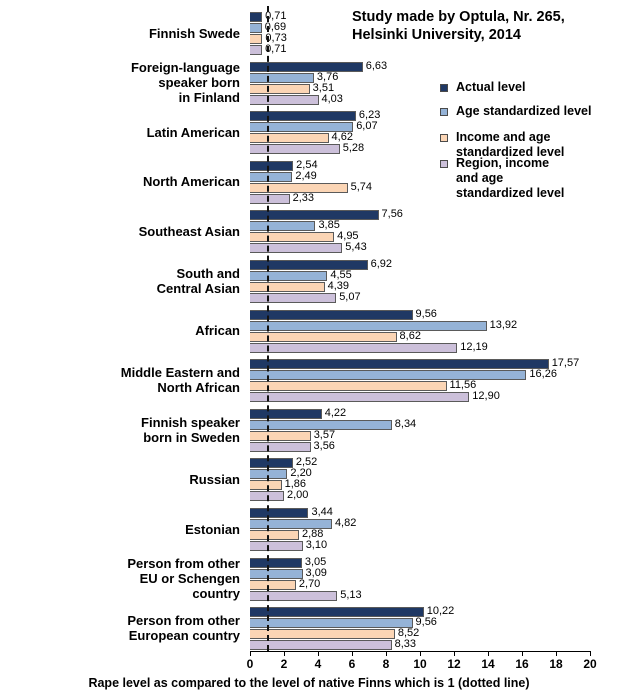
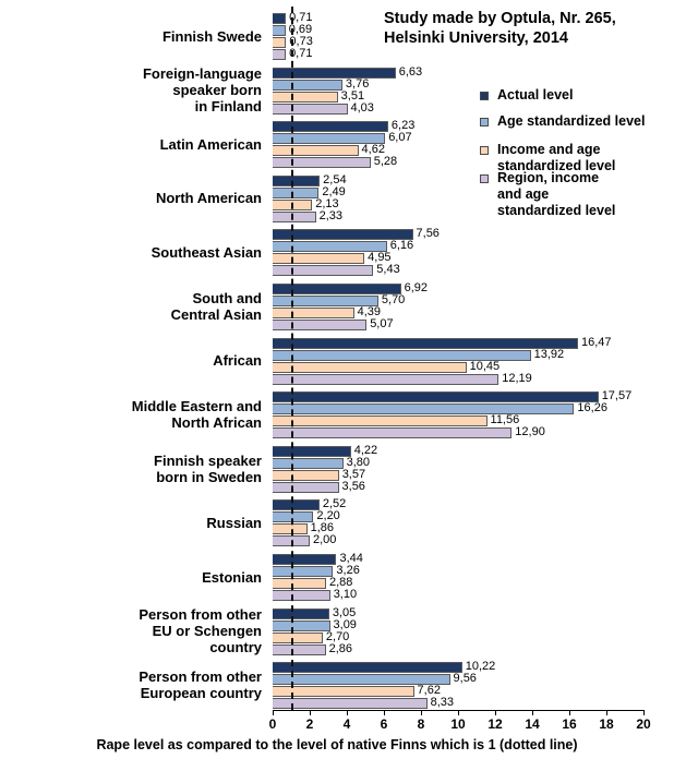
Income and age standardized level/North American: 5,74 -> 2,13
Age standardized level/Southeast Asian: 3,85 -> 6,16
Age standardized level/South and Central Asian: 4,55 -> 5,70
Actual level/African: 9,56 -> 16,47
Income and age standardized level/African: 8,62 -> 10,45
Age standardized level/Finnish speaker born in Sweden: 8,34 -> 3,80
Age standardized level/Estonian: 4,82 -> 3,26
Region, income and age standardized level/Person from other EU or Schengen country: 5,13 -> 2,86
Income and age standardized level/Person from other European country: 8,52 -> 7,62
